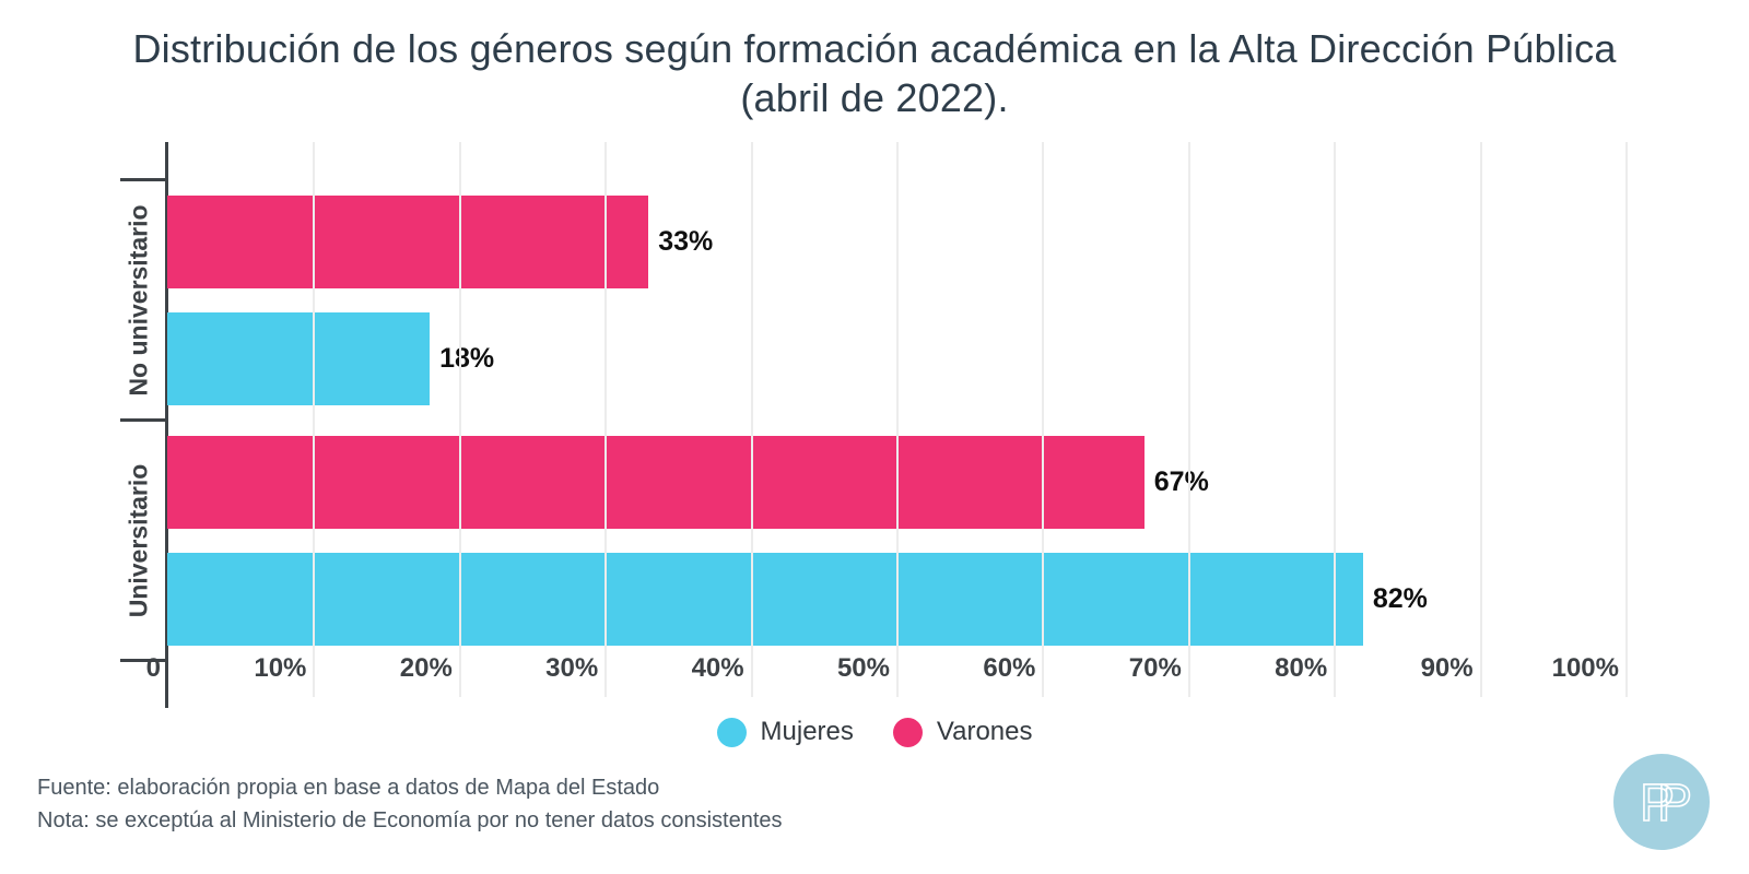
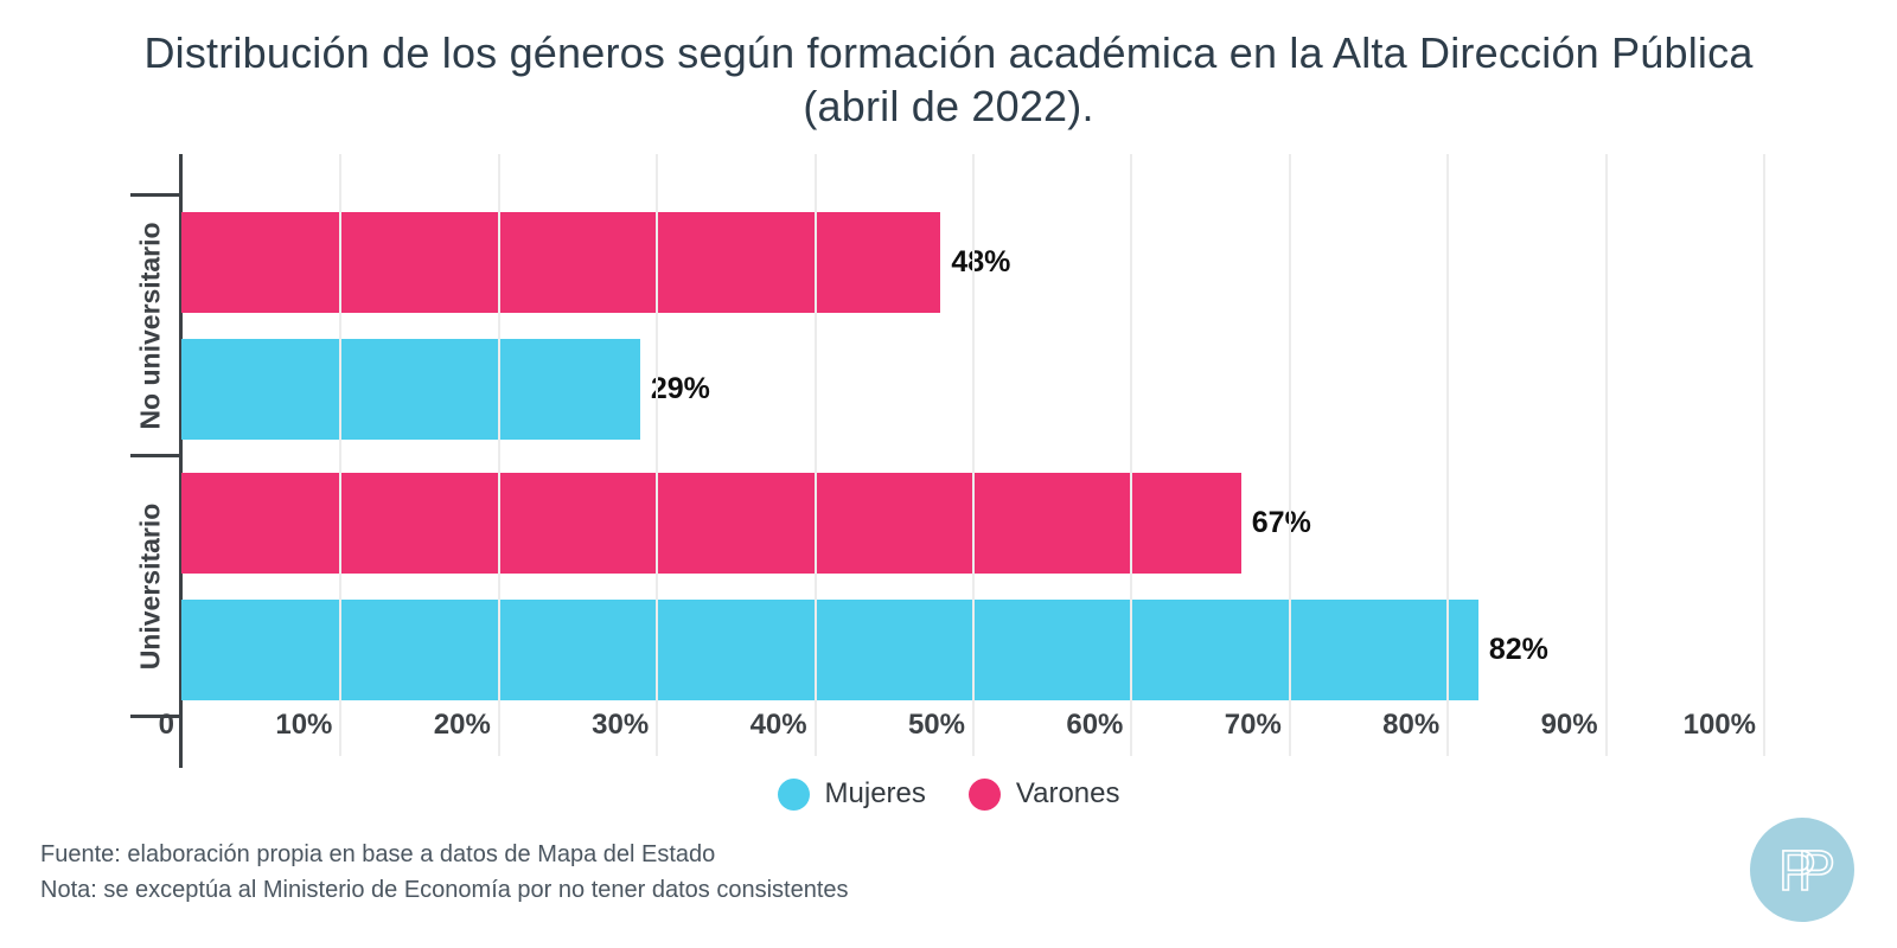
Mujeres/No universitario: 18% -> 29%
Varones/No universitario: 33% -> 48%
